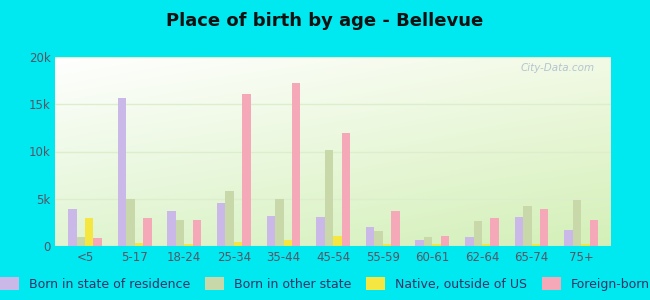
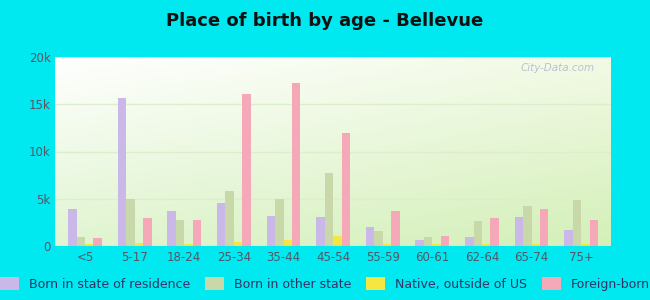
Native, outside of US/<5: 3.0k -> 0.2k
Born in other state/45-54: 10.2k -> 7.7k
